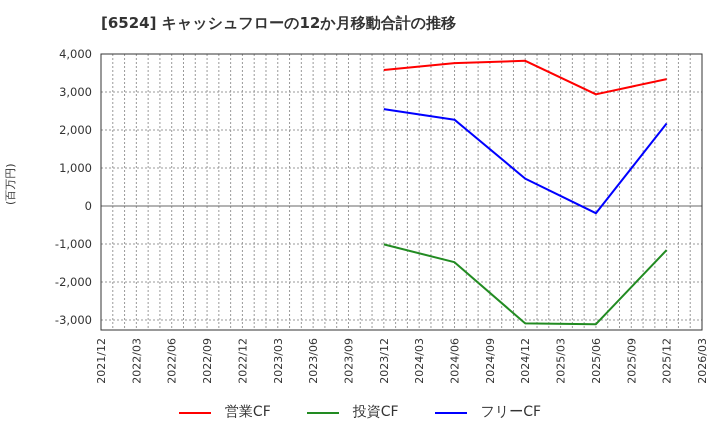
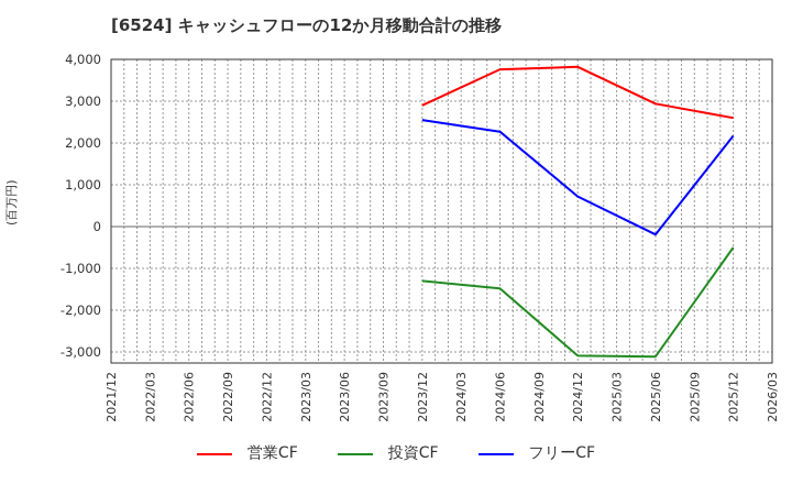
営業CF/2023/12: 3600 -> 2900
投資CF/2023/12: -1000 -> -1300
営業CF/2025/12: 3300 -> 2600
投資CF/2025/12: -1200 -> -500
